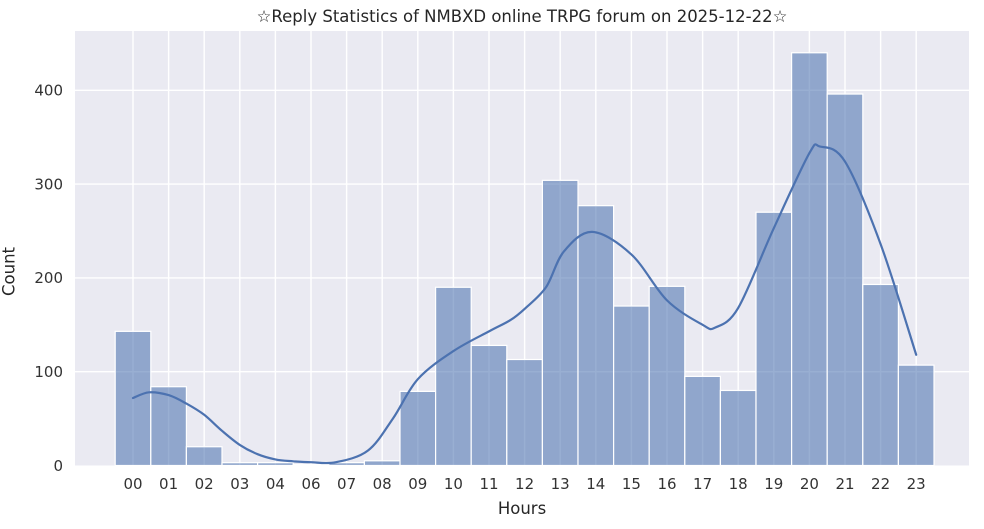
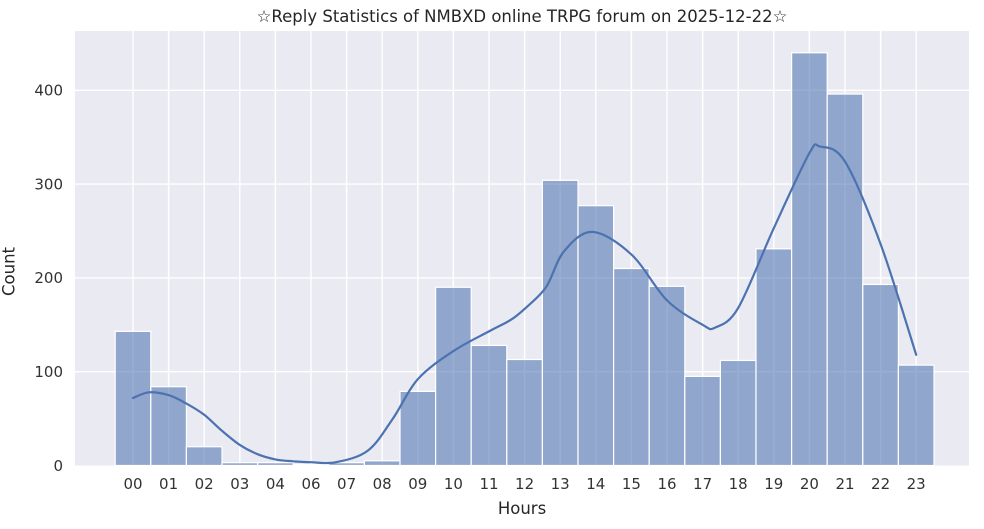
15: 170 -> 210
18: 80 -> 110
19: 270 -> 230
